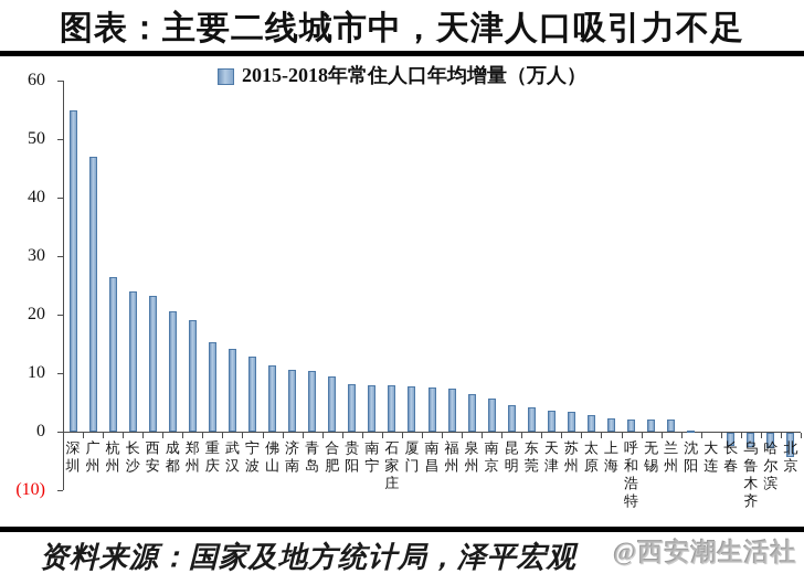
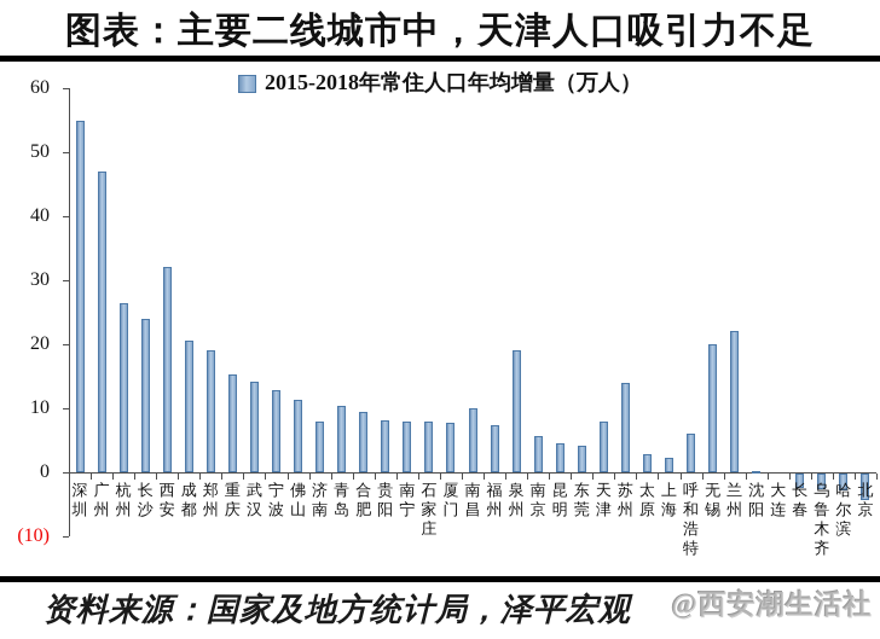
西安: 23 -> 32
济南: 11 -> 8
南昌: 8 -> 10
泉州: 6 -> 19
天津: 4 -> 8
苏州: 3 -> 14
呼和浩特: 2 -> 6
无锡: 2 -> 20
兰州: 2 -> 22
